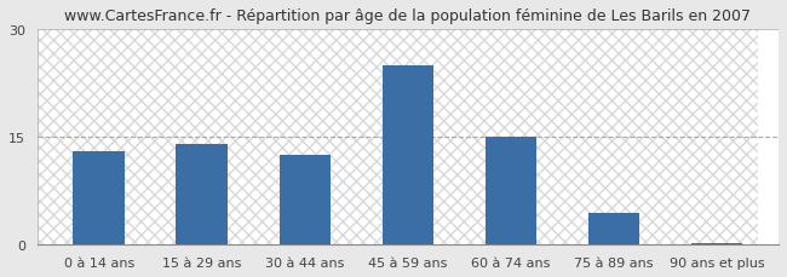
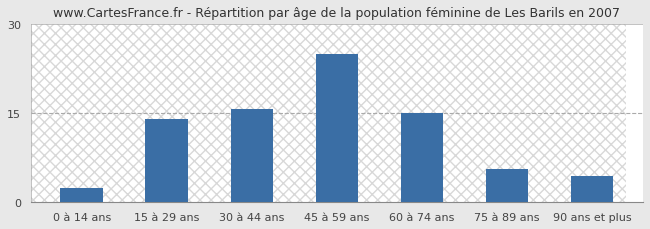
0 à 14 ans: 13.0 -> 2.4
30 à 44 ans: 12.5 -> 15.8
75 à 89 ans: 4.5 -> 5.6
90 ans et plus: 0.3 -> 4.4
